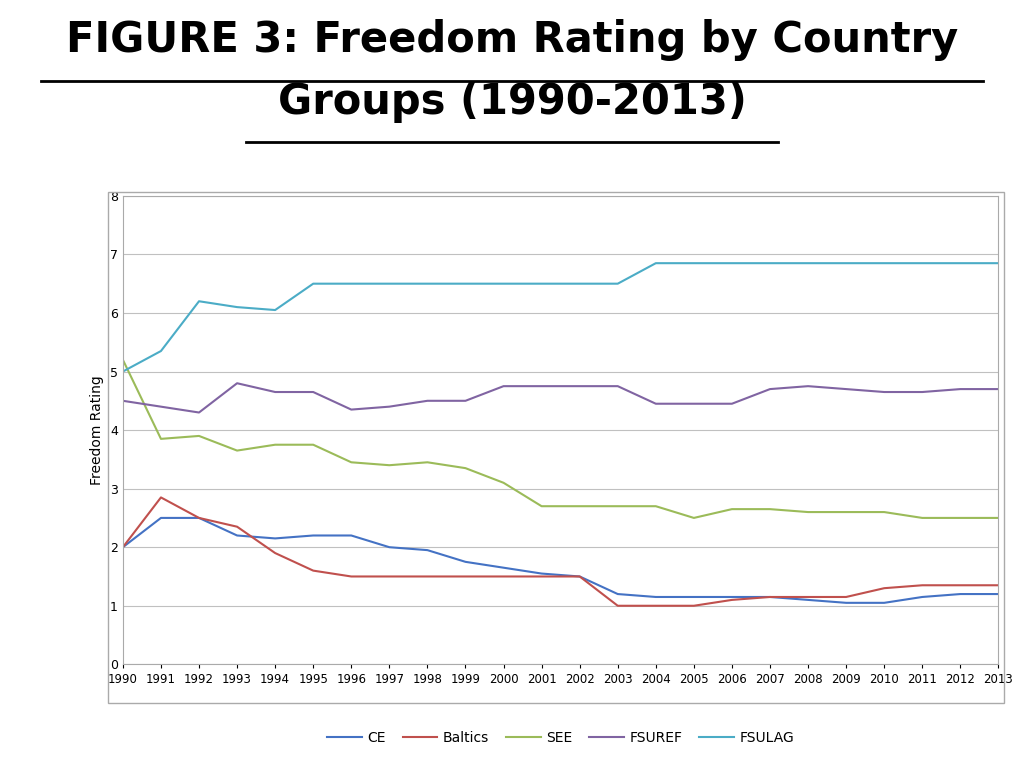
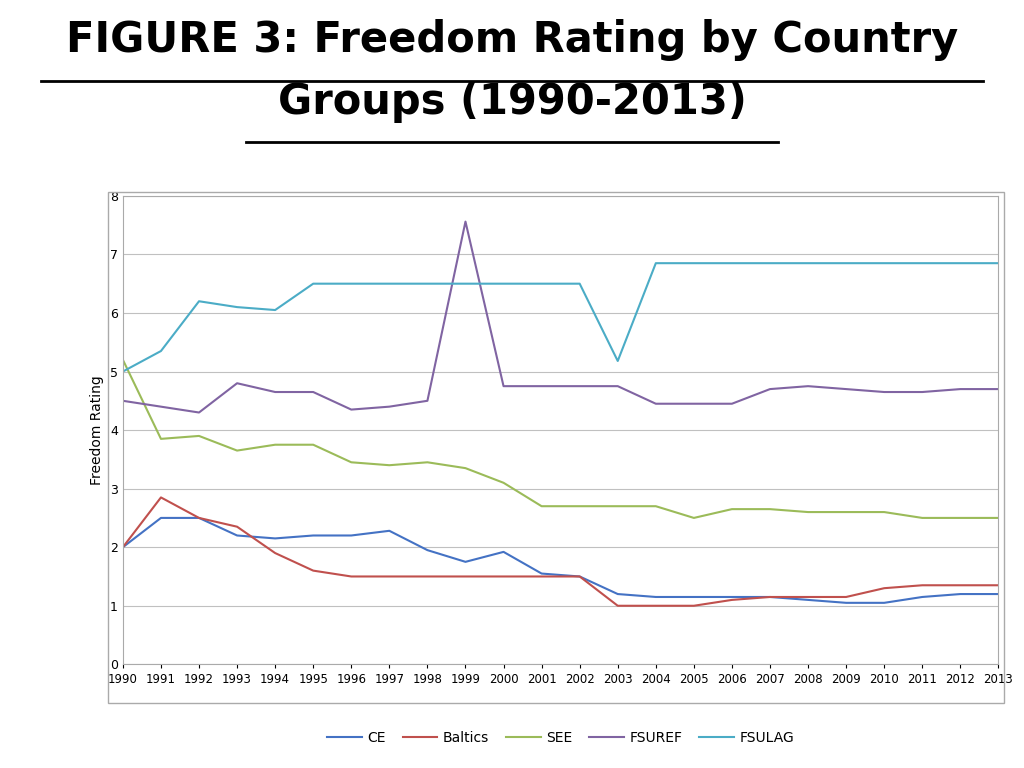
CE/1997: 2.00 -> 2.28
FSUREF/1999: 4.50 -> 7.56
CE/2000: 1.65 -> 1.92
FSULAG/2003: 6.50 -> 5.18
